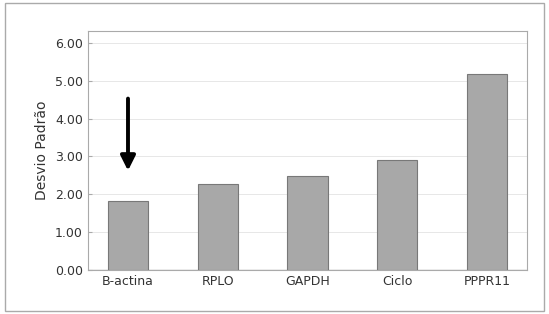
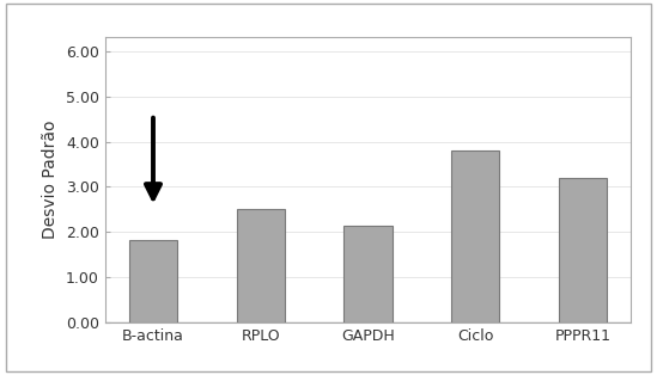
RPLO: 2.28 -> 2.50
GAPDH: 2.48 -> 2.15
Ciclo: 2.90 -> 3.80
PPPR11: 5.17 -> 3.20
